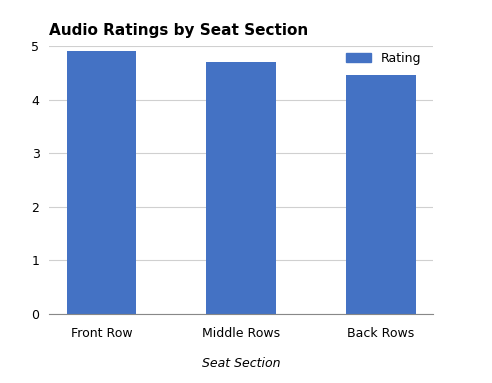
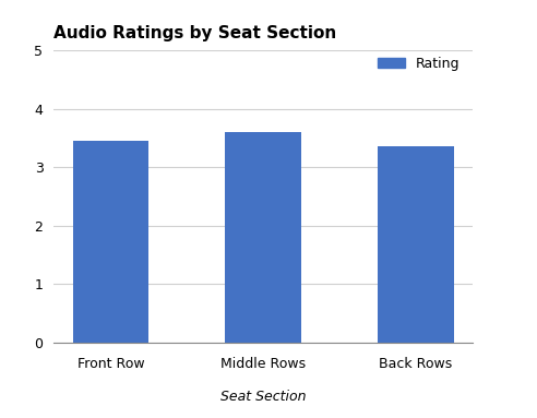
Front Row: 4.90 -> 3.46
Middle Rows: 4.70 -> 3.60
Back Rows: 4.45 -> 3.36
